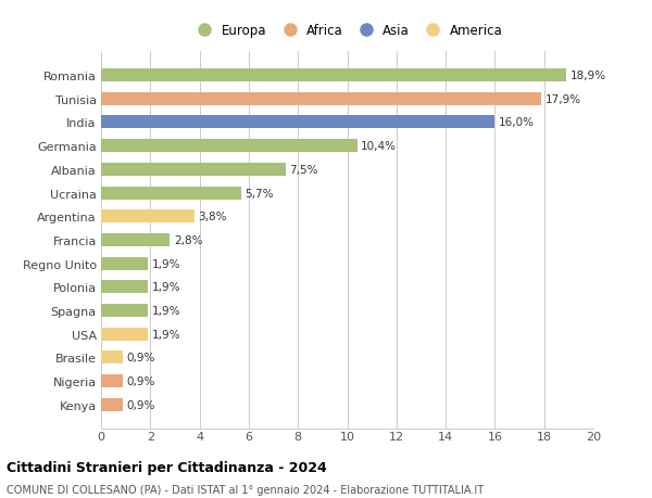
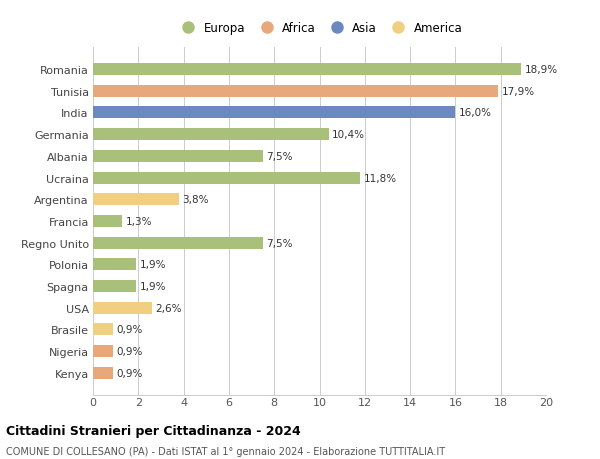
Ucraina: 5,7% -> 11,8%
Francia: 2,8% -> 1,3%
Regno Unito: 1,9% -> 7,5%
USA: 1,9% -> 2,6%
